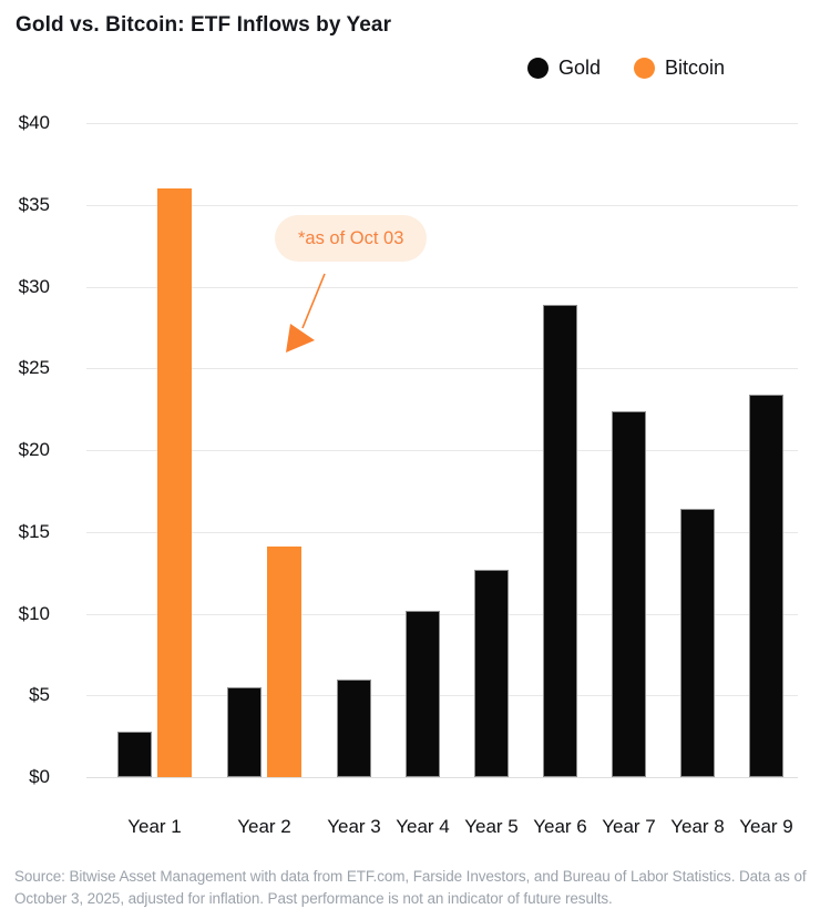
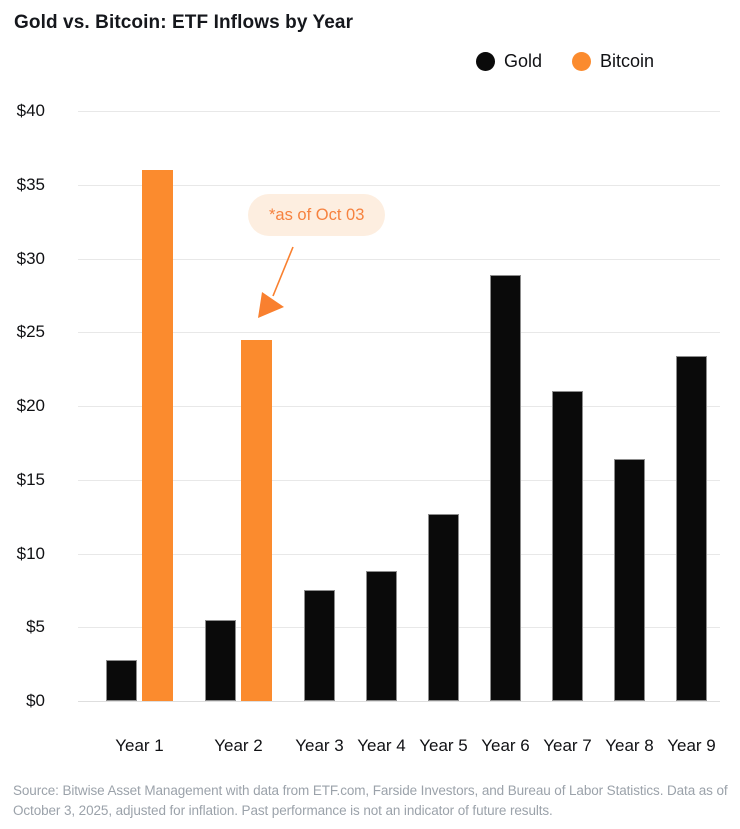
Bitcoin/Year 2: $14.1 -> $24.5
Gold/Year 3: $6.0 -> $7.5
Gold/Year 4: $10.2 -> $8.8
Gold/Year 7: $22.4 -> $21.0
